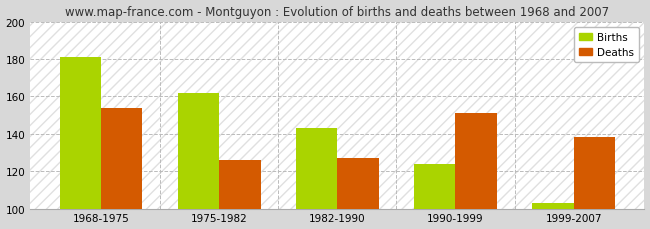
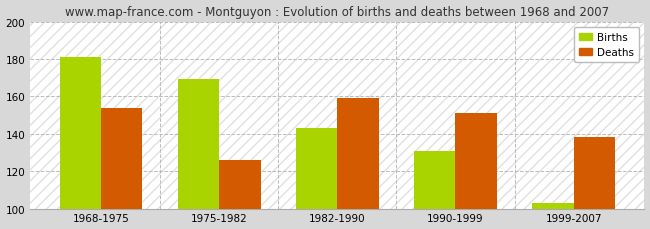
Births/1975-1982: 162 -> 169
Deaths/1982-1990: 127 -> 159
Births/1990-1999: 124 -> 131
